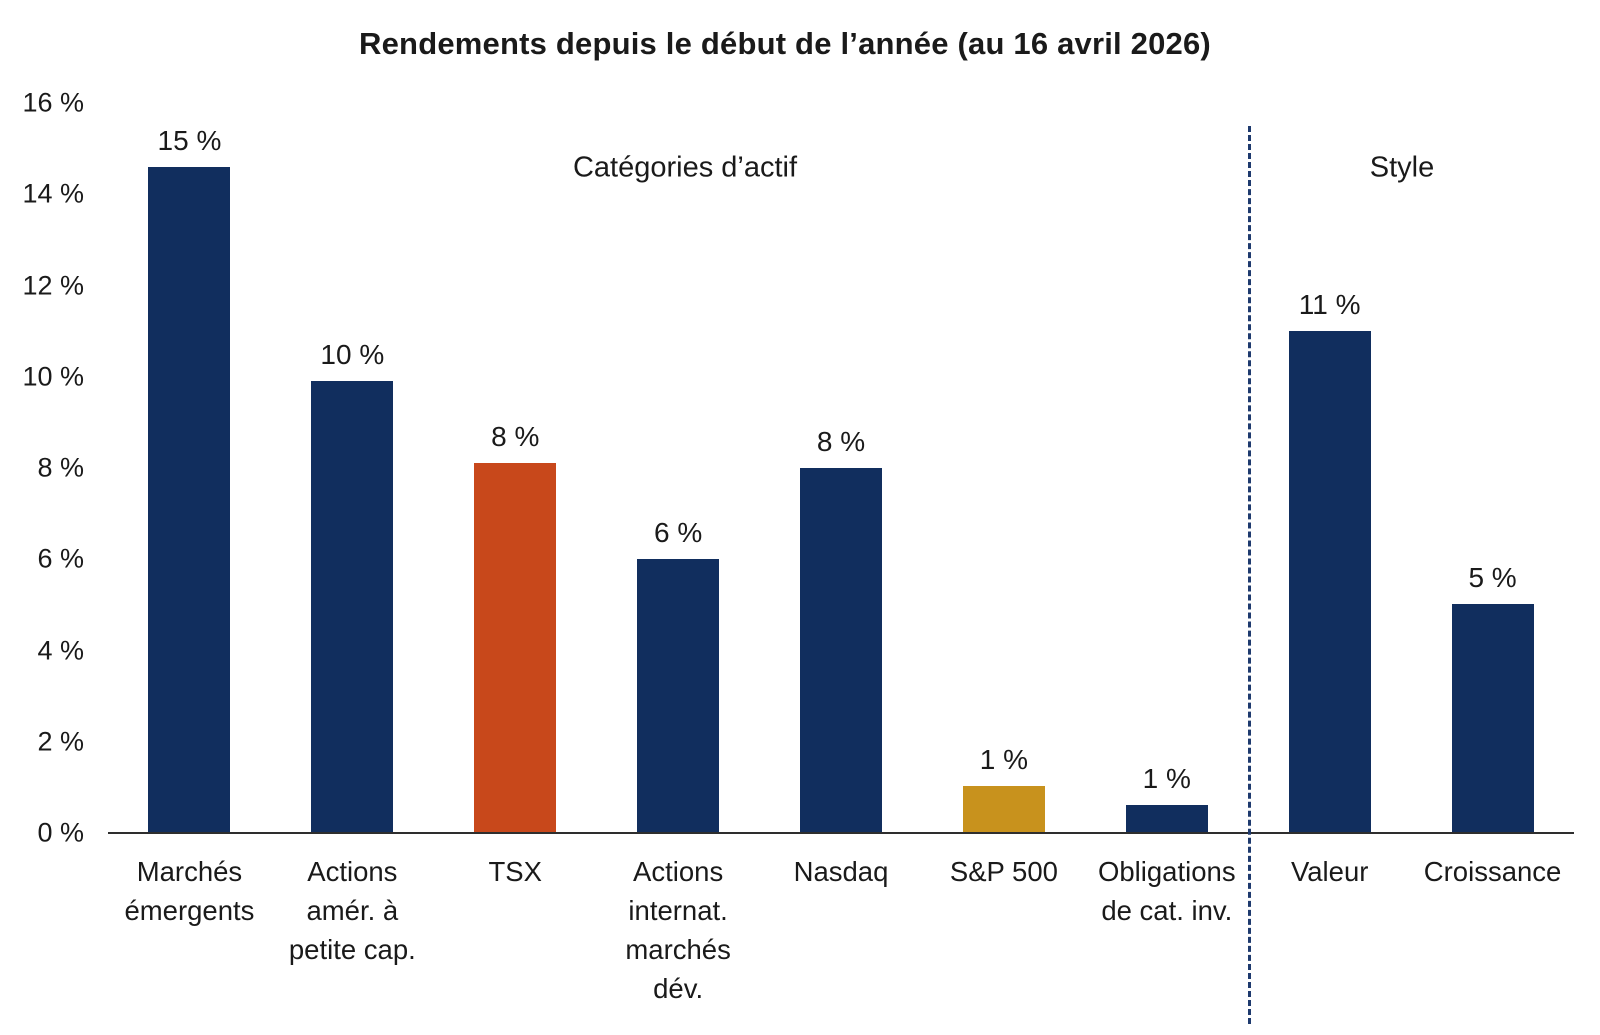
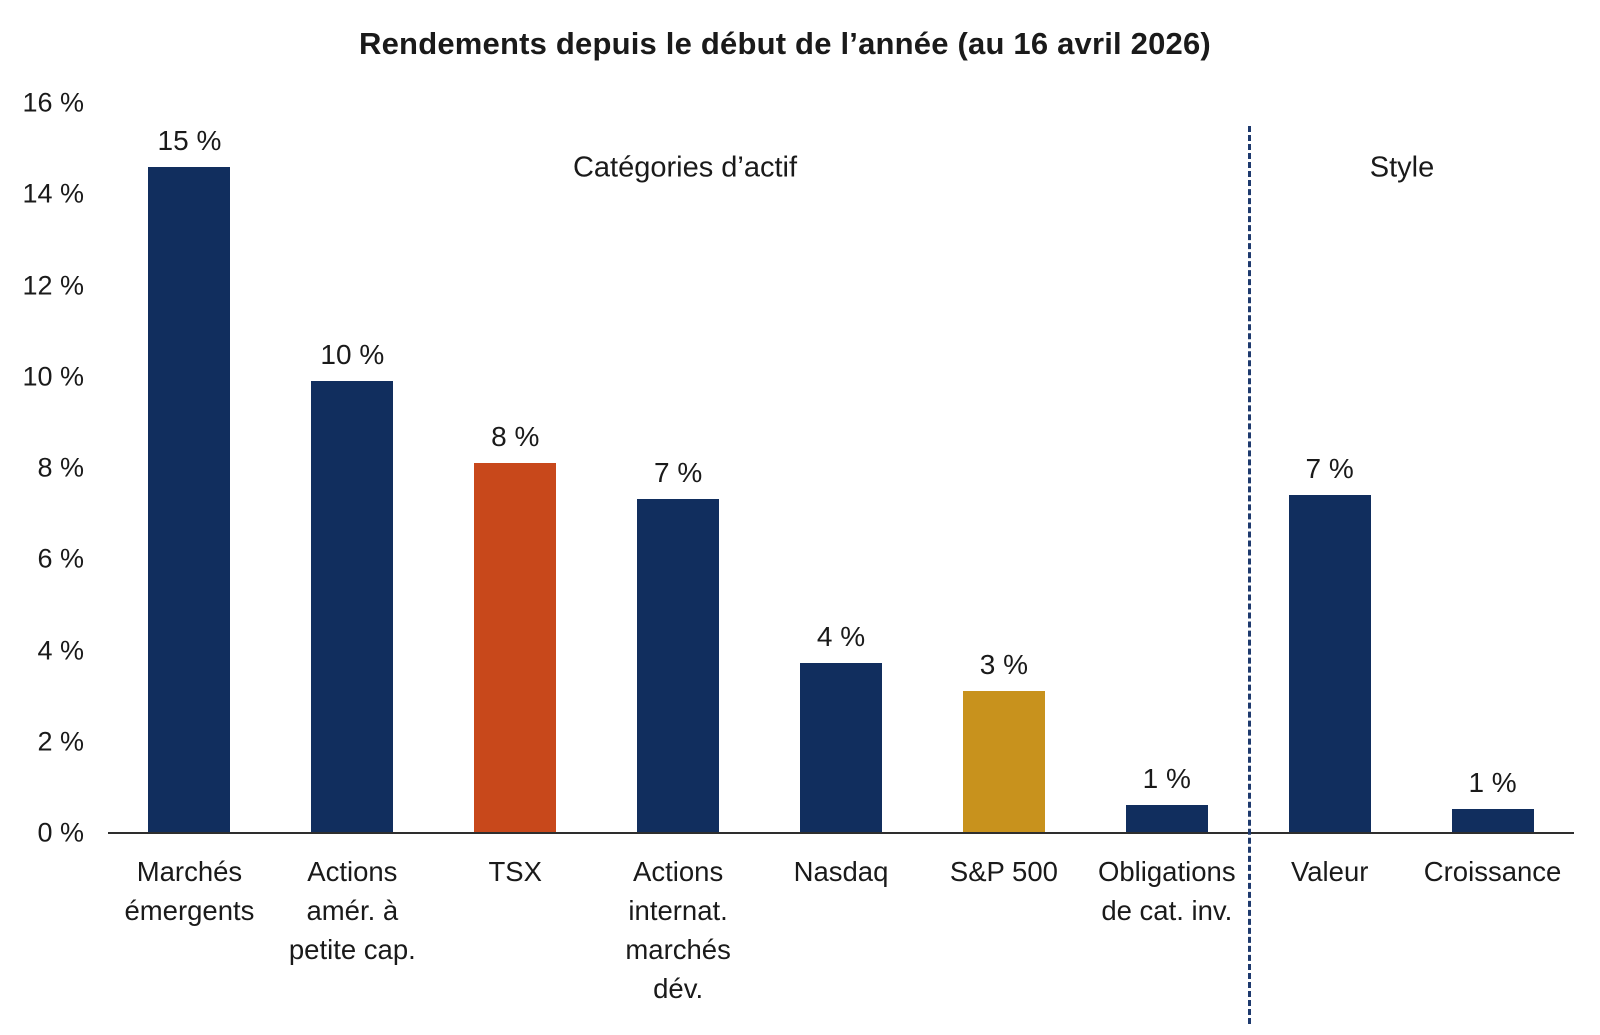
Actions internat. marchés dév.: 6 -> 7
Nasdaq: 8 -> 4
S&P 500: 1 -> 3
Valeur: 11 -> 7
Croissance: 5 -> 1
